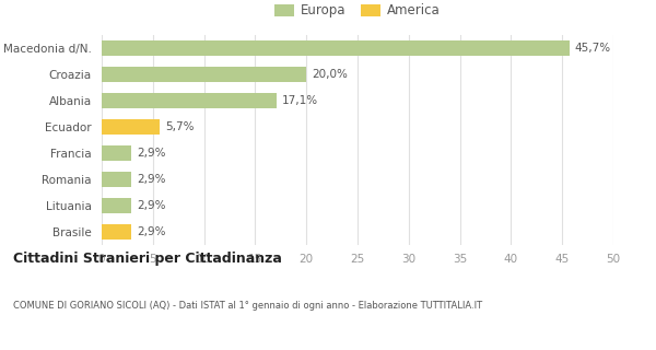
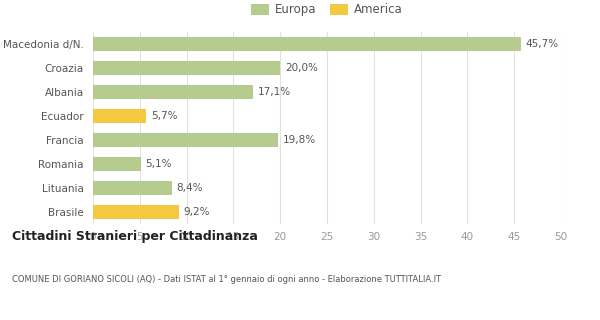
Francia: 2,9% -> 19,8%
Romania: 2,9% -> 5,1%
Lituania: 2,9% -> 8,4%
Brasile: 2,9% -> 9,2%
